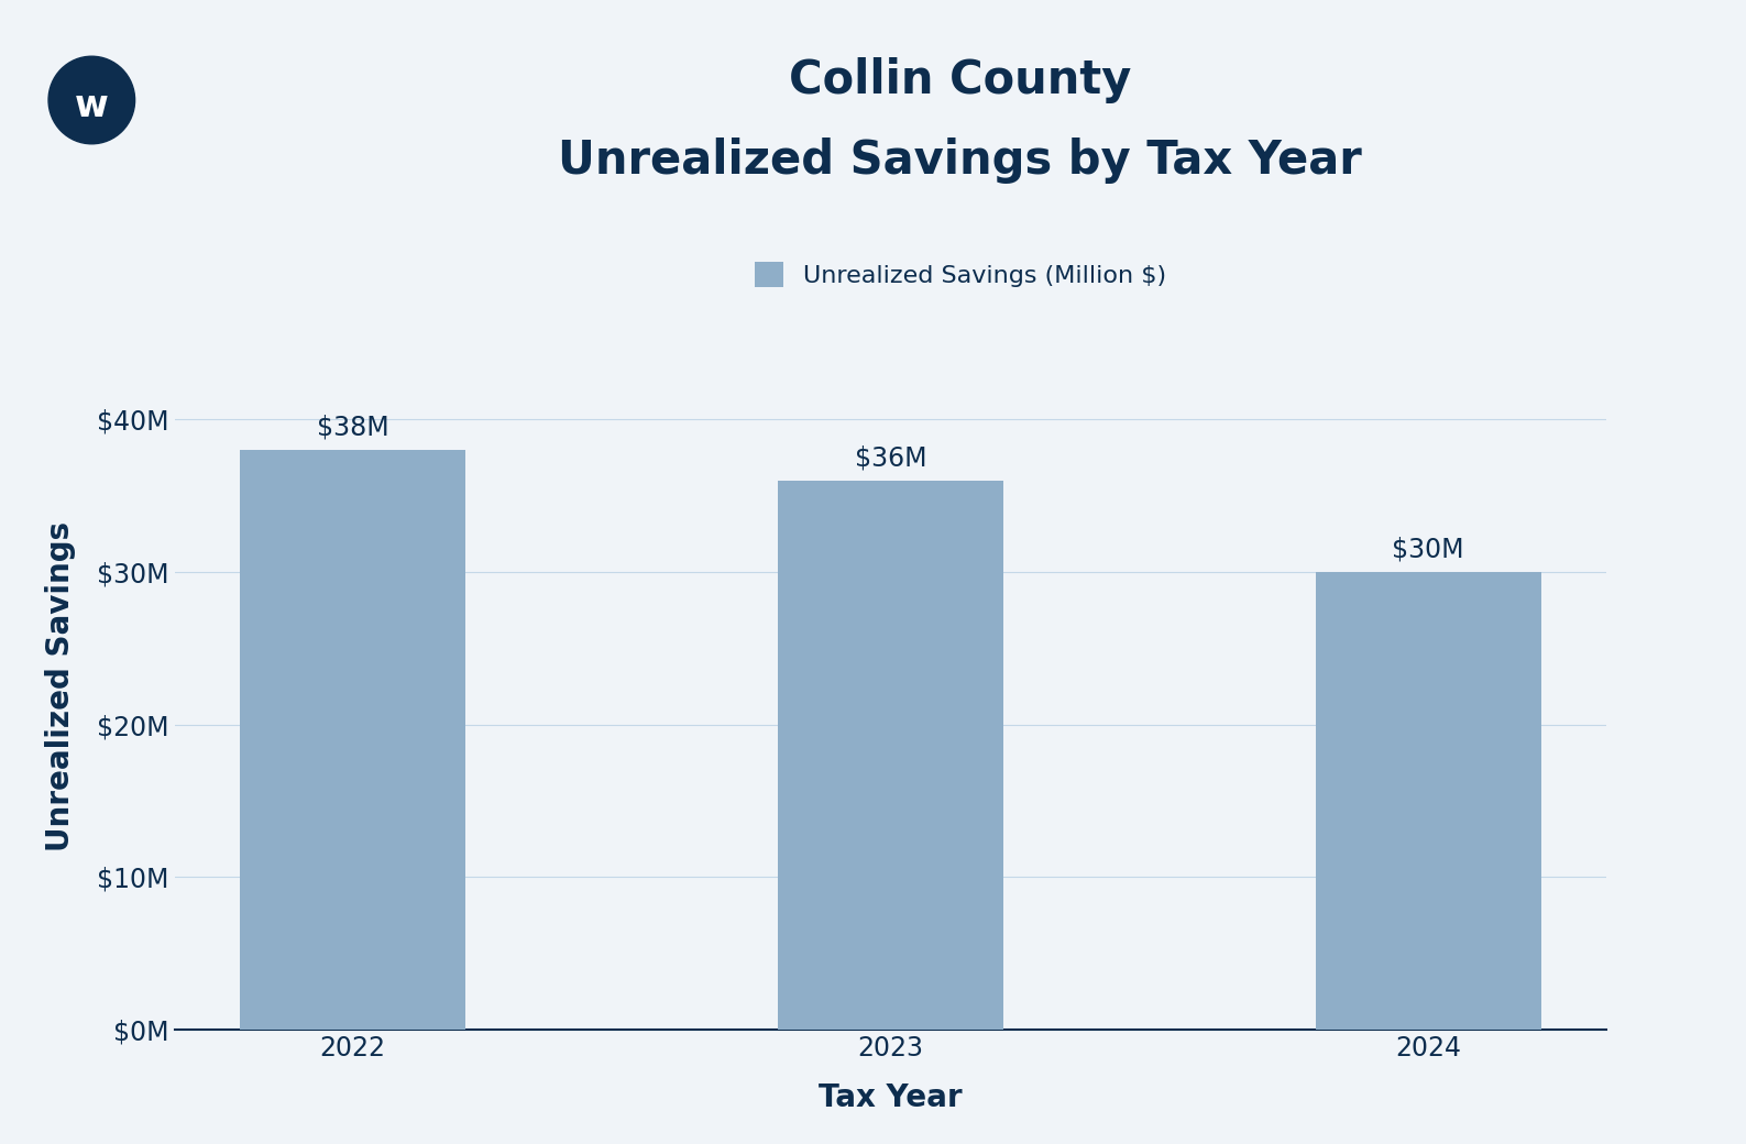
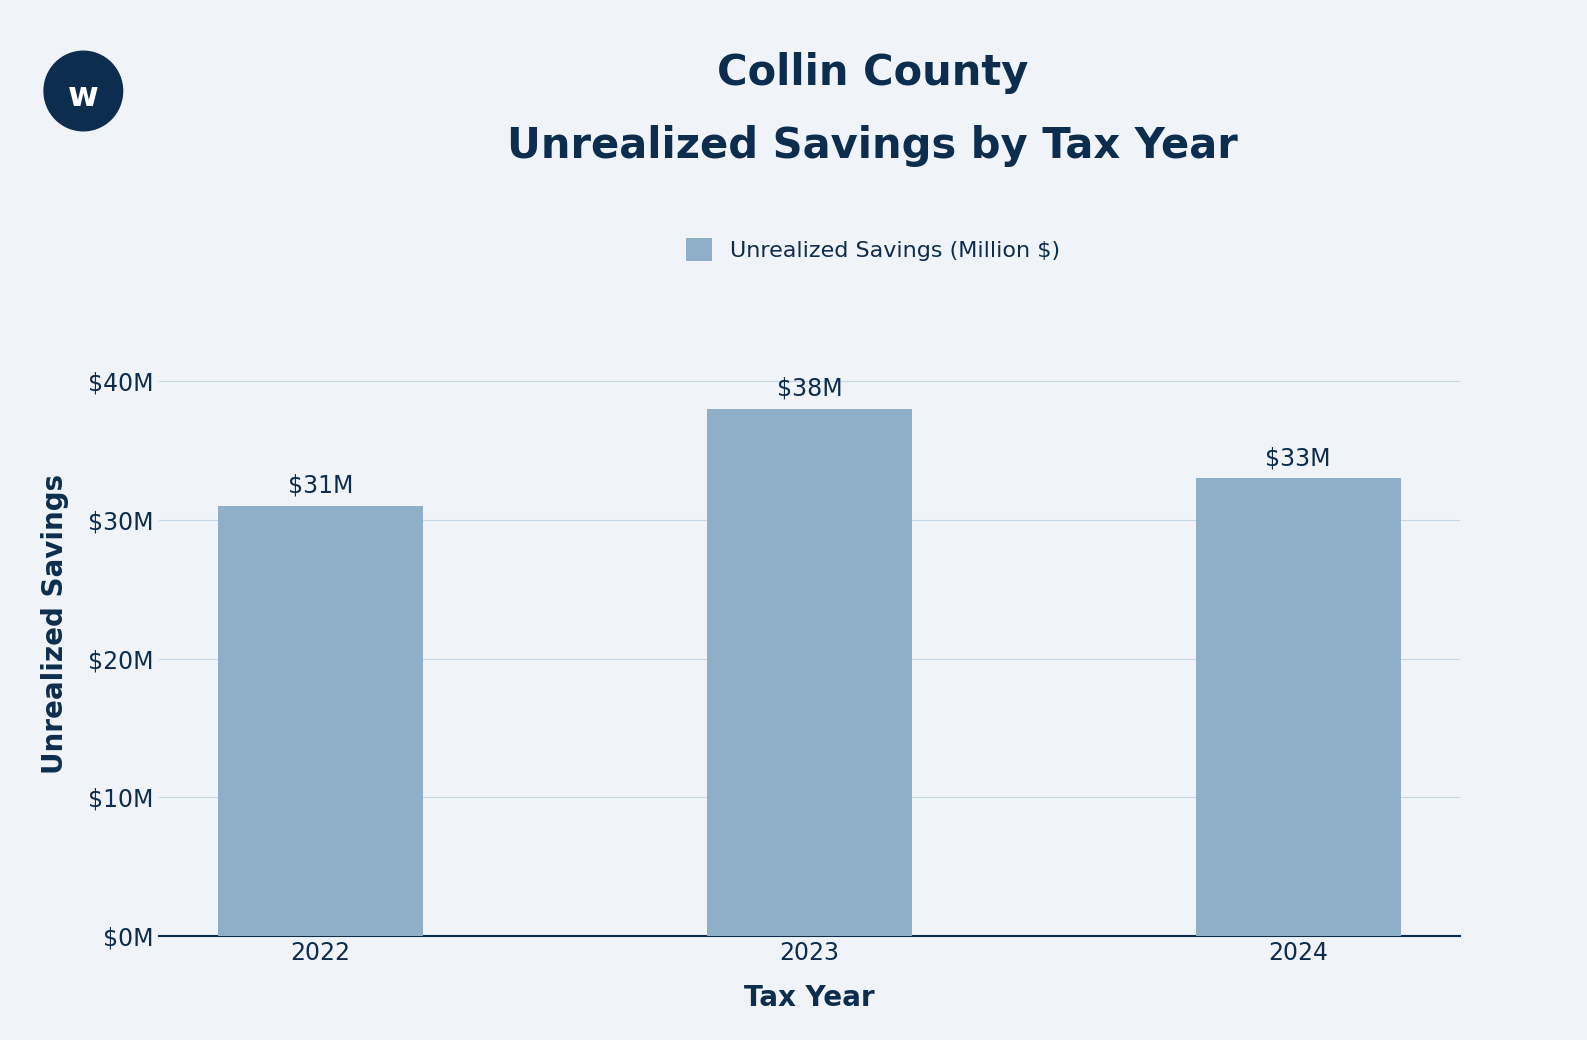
2022: $38M -> $31M
2023: $36M -> $38M
2024: $30M -> $33M
